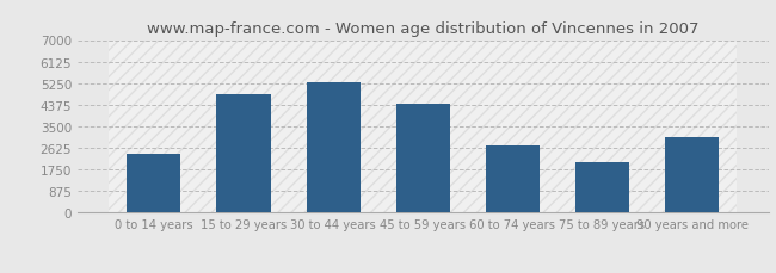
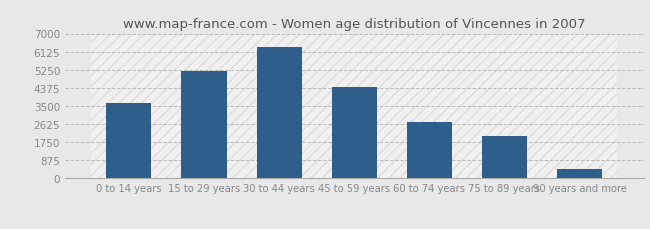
0 to 14 years: 2400 -> 3620
15 to 29 years: 4800 -> 5200
30 to 44 years: 5300 -> 6350
90 years and more: 3050 -> 430
